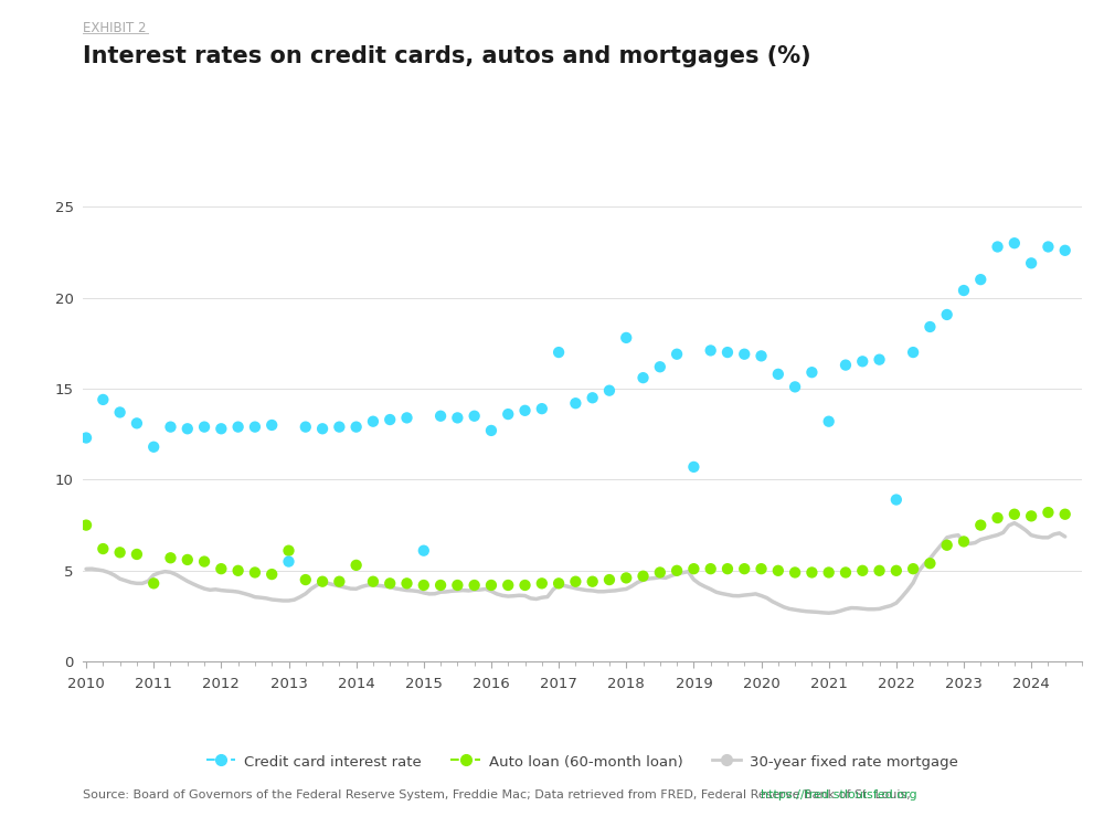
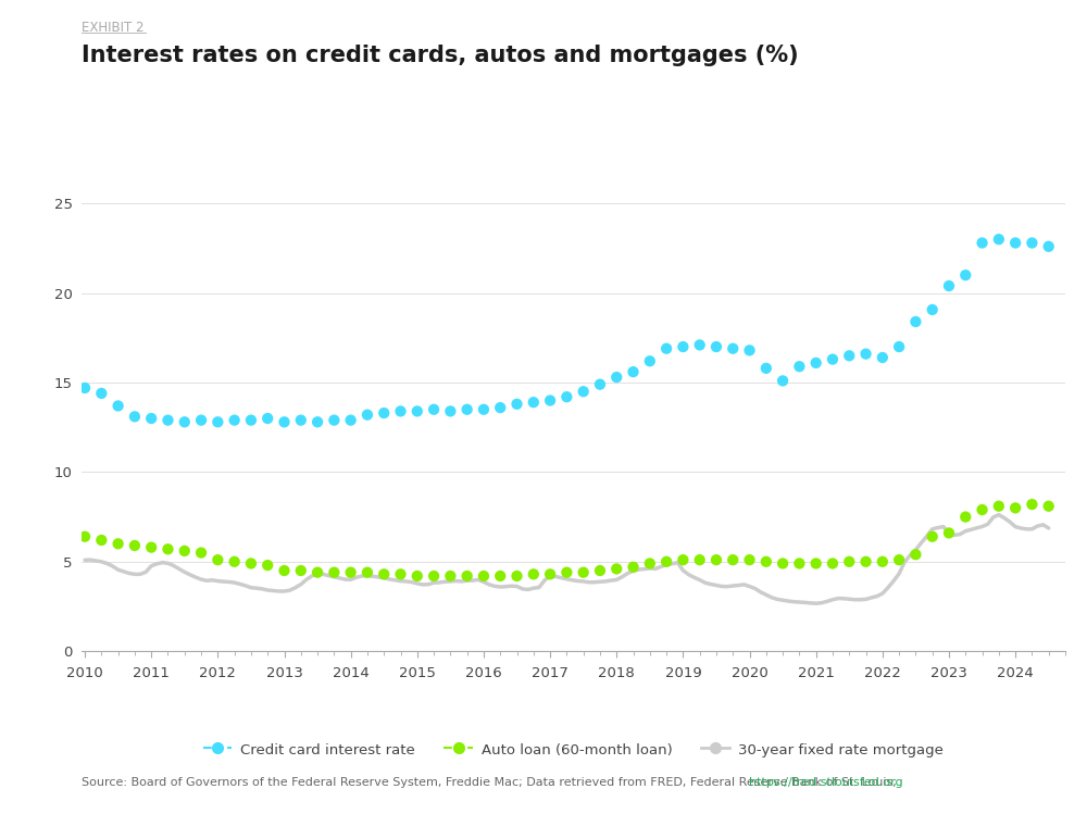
Credit card interest rate/2010: 12.3 -> 14.7
Auto loan (60-month loan)/2010: 7.5 -> 6.4
Credit card interest rate/2011: 11.8 -> 13.0
Auto loan (60-month loan)/2011: 4.3 -> 5.8
Credit card interest rate/2013: 5.5 -> 12.8
Auto loan (60-month loan)/2013: 6.1 -> 4.5
Auto loan (60-month loan)/2014: 5.3 -> 4.4
Credit card interest rate/2015: 6.1 -> 13.4
Credit card interest rate/2016: 12.7 -> 13.5
Credit card interest rate/2017: 17.0 -> 14.0
Credit card interest rate/2018: 17.8 -> 15.3
Credit card interest rate/2019: 10.7 -> 17.0
Credit card interest rate/2021: 13.2 -> 16.1
Credit card interest rate/2022: 8.9 -> 16.4
Credit card interest rate/2024: 21.9 -> 22.8
